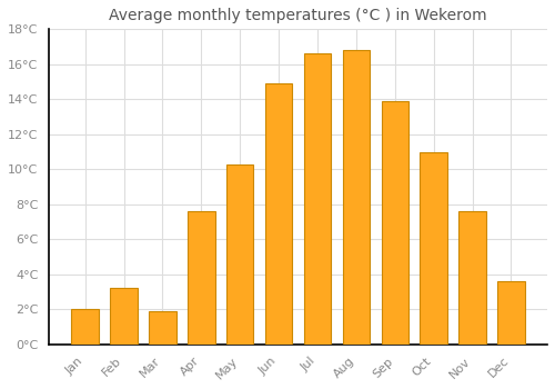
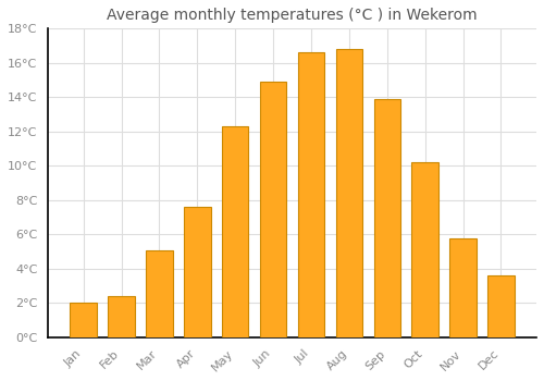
Feb: 3.2°C -> 2.4°C
Mar: 1.9°C -> 5.1°C
May: 10.3°C -> 12.3°C
Oct: 11.0°C -> 10.2°C
Nov: 7.6°C -> 5.8°C
